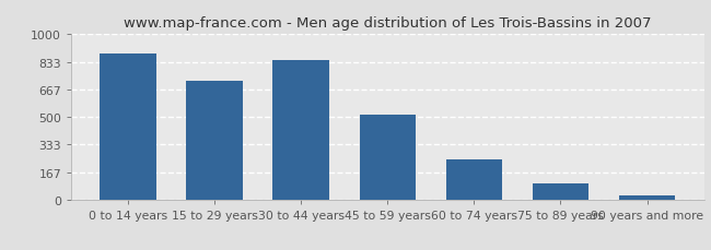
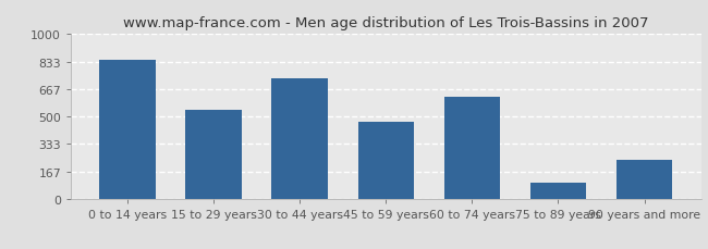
0 to 14 years: 880 -> 840
15 to 29 years: 720 -> 540
30 to 44 years: 840 -> 730
45 to 59 years: 520 -> 470
60 to 74 years: 240 -> 620
90 years and more: 20 -> 240
